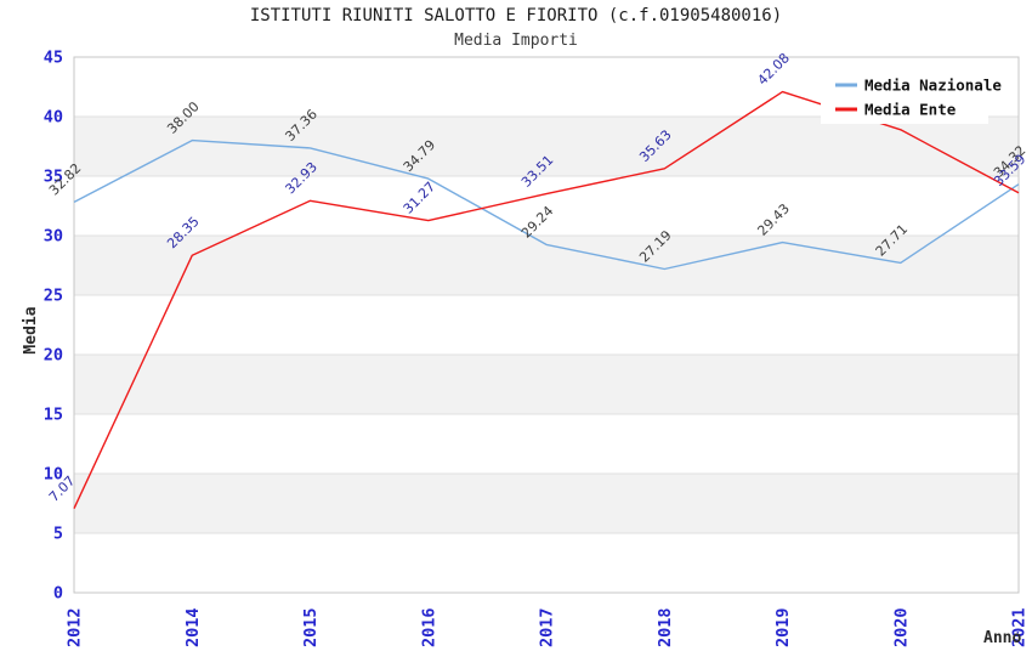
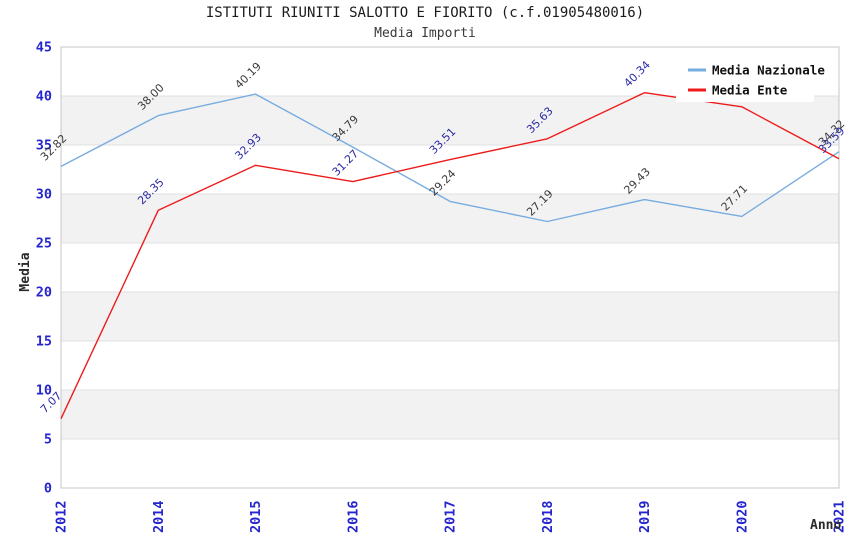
Media Nazionale/2015: 37.36 -> 40.19
Media Ente/2019: 42.08 -> 40.34
